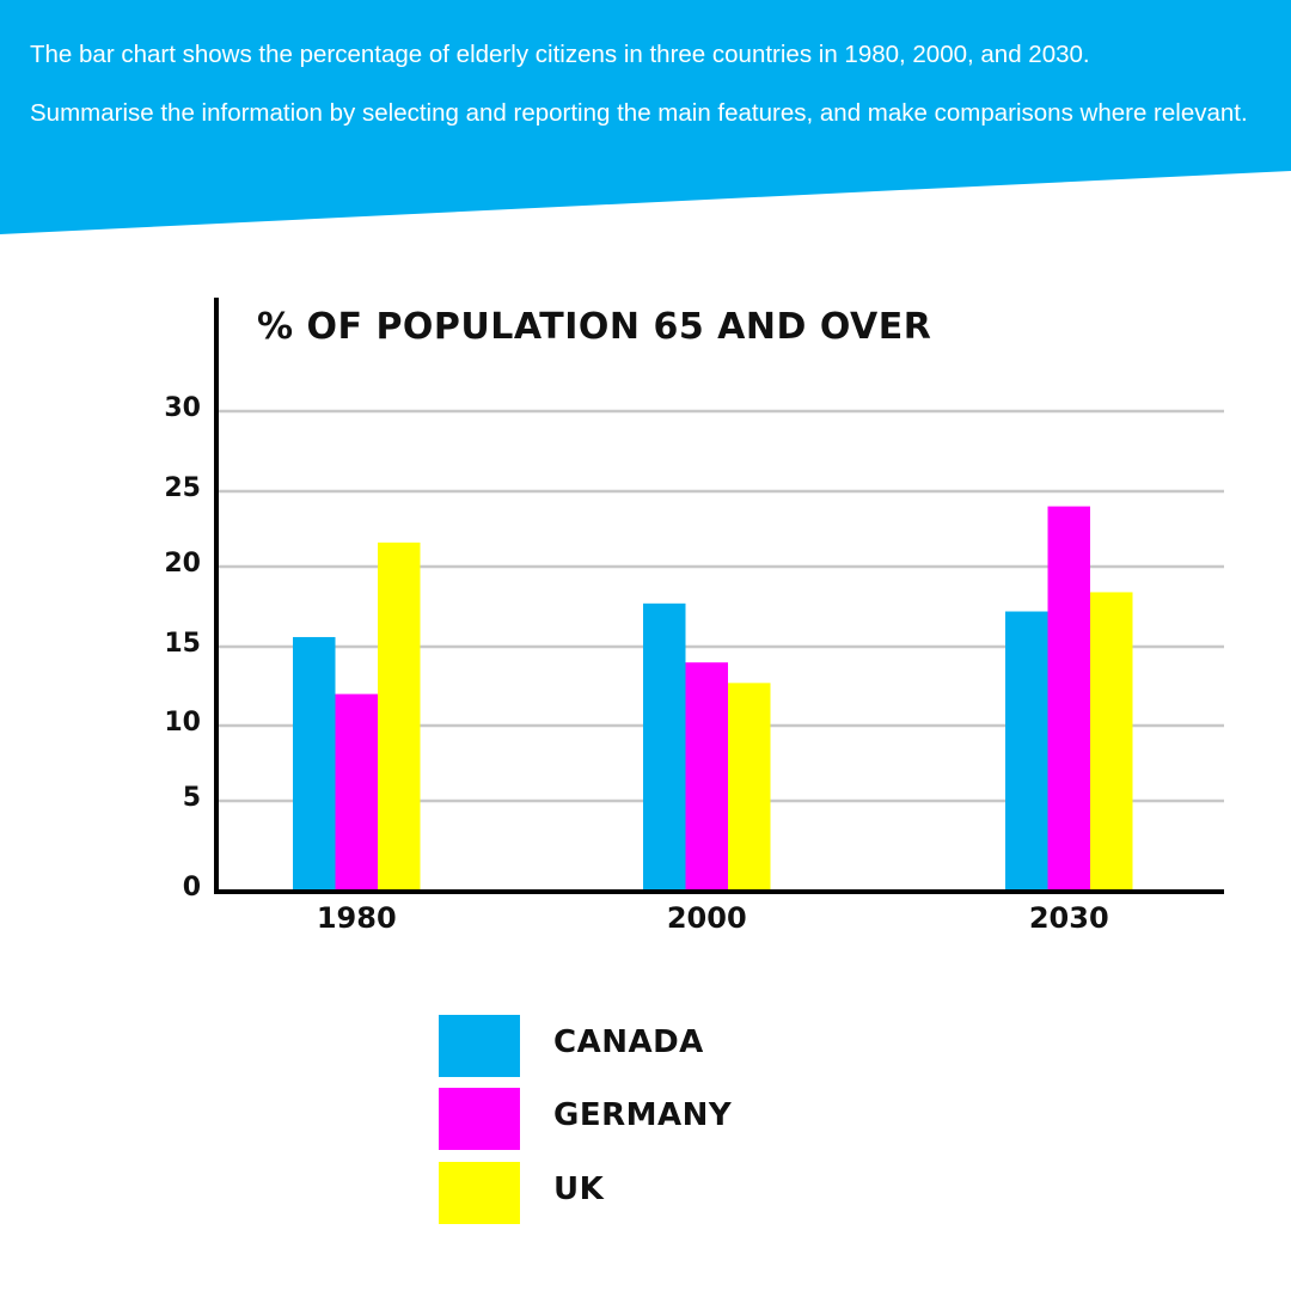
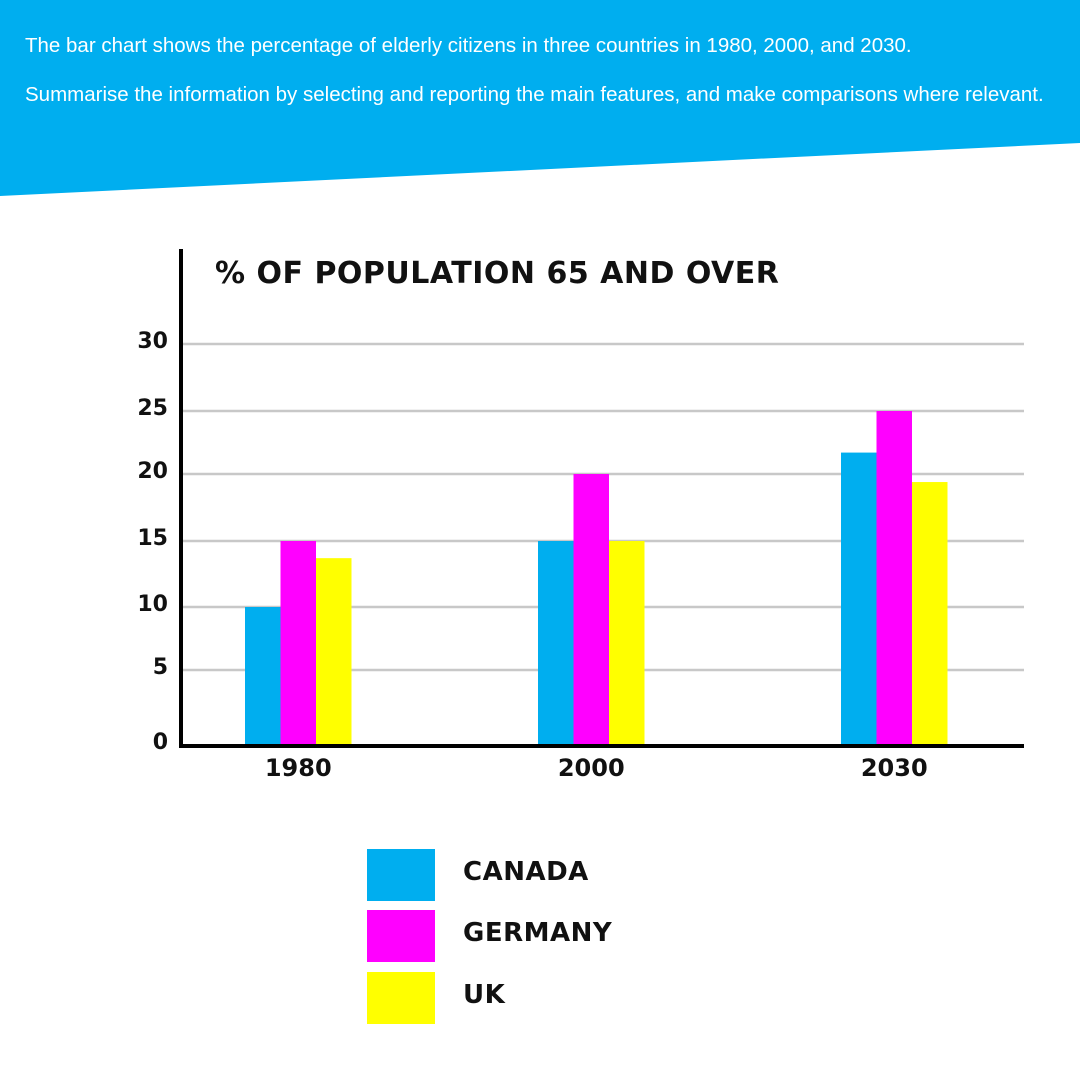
CANADA/1980: 15.6 -> 10.0
GERMANY/1980: 12 -> 15
UK/1980: 21.6 -> 13.7
CANADA/2000: 17.7 -> 15.0
GERMANY/2000: 14 -> 20
UK/2000: 12.7 -> 15.0
CANADA/2030: 17.2 -> 21.7
GERMANY/2030: 24 -> 25
UK/2030: 18.4 -> 19.4
